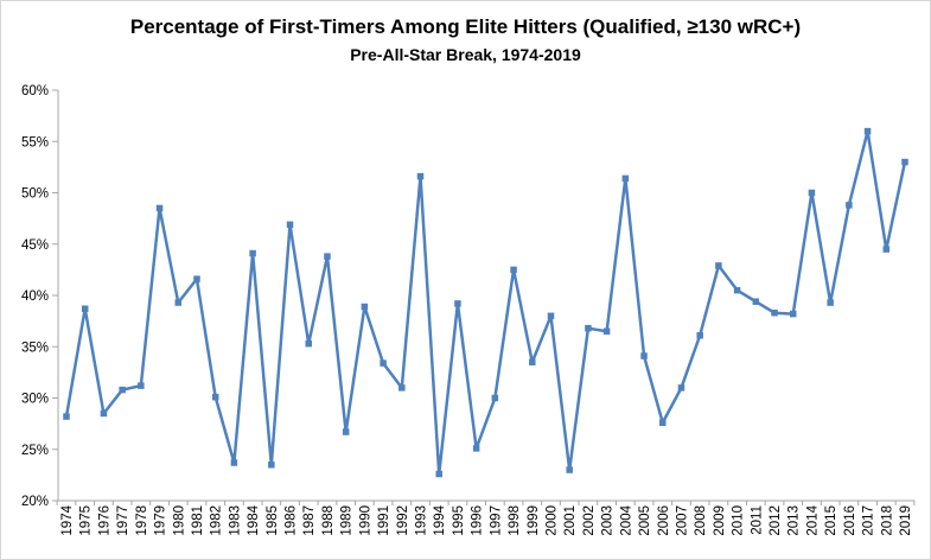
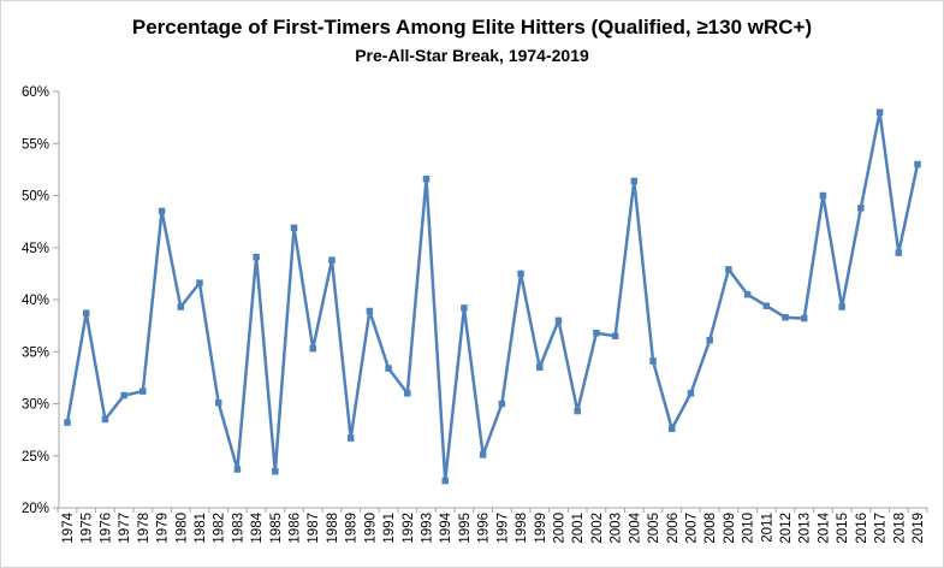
2001: 23% -> 29%
2017: 56% -> 58%
